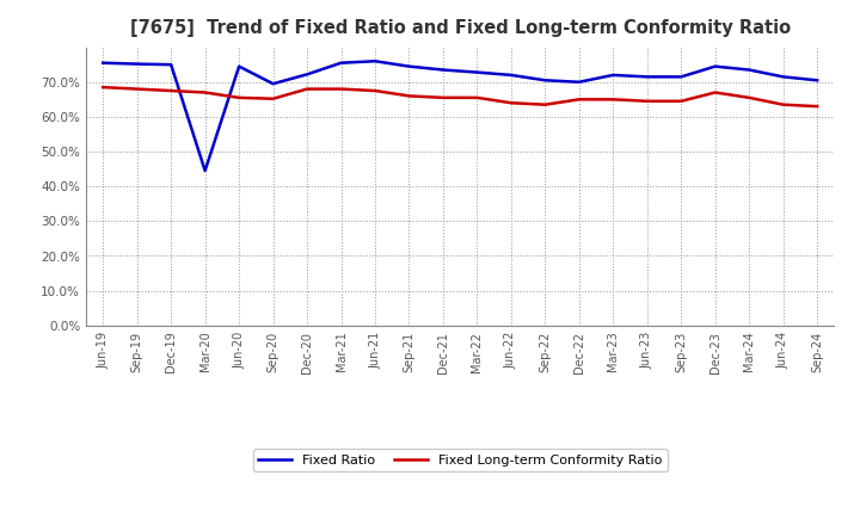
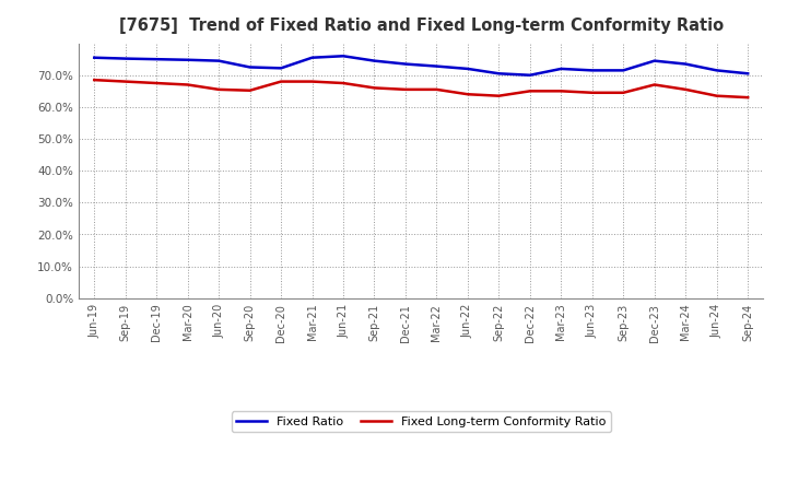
Fixed Ratio/Mar-20: 44.5% -> 74.8%
Fixed Ratio/Sep-20: 69.5% -> 72.5%
